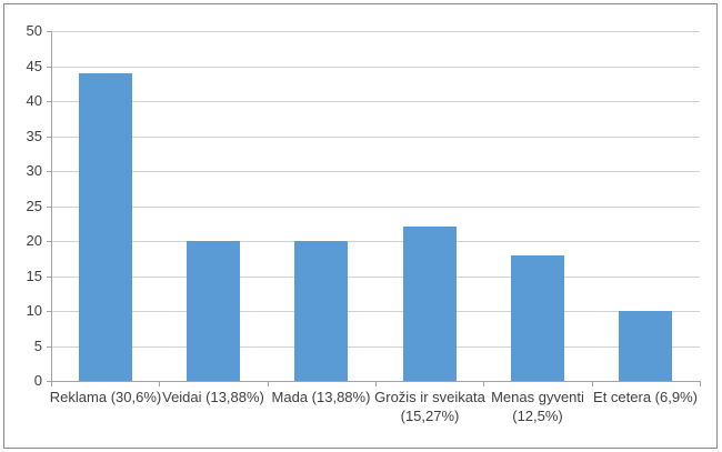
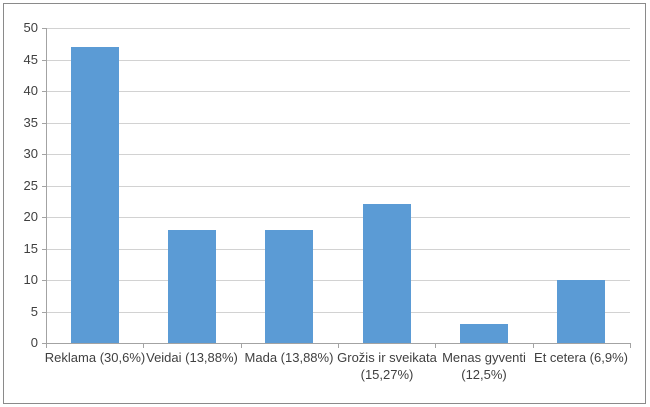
Reklama (30,6%): 44 -> 47
Veidai (13,88%): 20 -> 18
Mada (13,88%): 20 -> 18
Menas gyventi (12,5%): 18 -> 3
